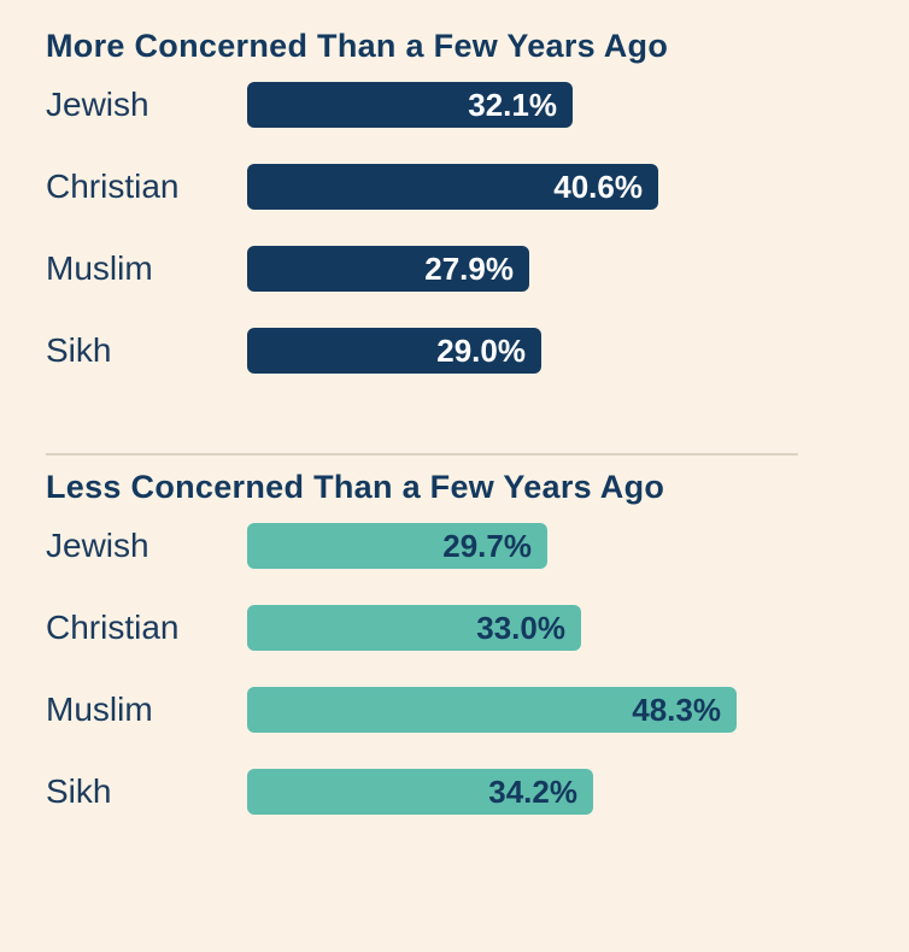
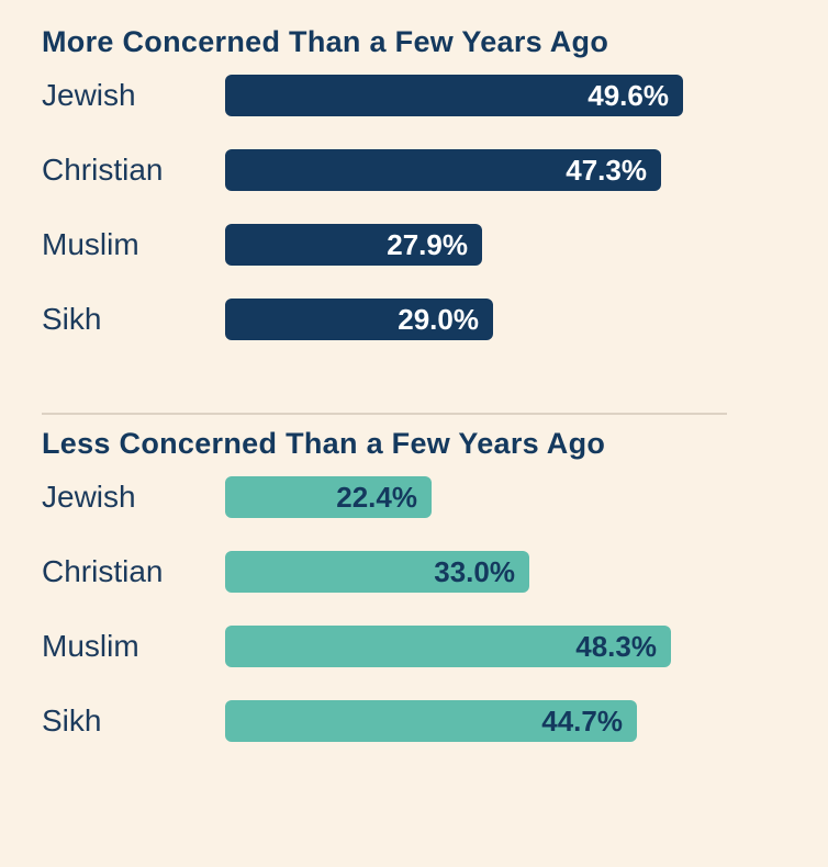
More Concerned Than a Few Years Ago/Jewish: 32.1% -> 49.6%
More Concerned Than a Few Years Ago/Christian: 40.6% -> 47.3%
Less Concerned Than a Few Years Ago/Jewish: 29.7% -> 22.4%
Less Concerned Than a Few Years Ago/Sikh: 34.2% -> 44.7%
